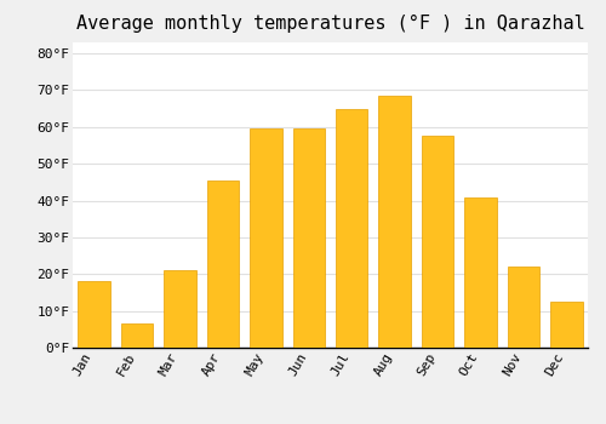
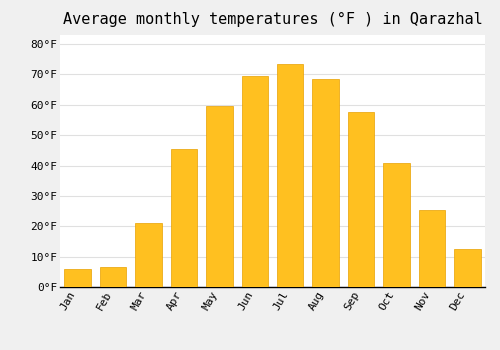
Jan: 18.0°F -> 6.0°F
Jun: 59.5°F -> 69.5°F
Jul: 65.0°F -> 73.5°F
Nov: 22.0°F -> 25.5°F
